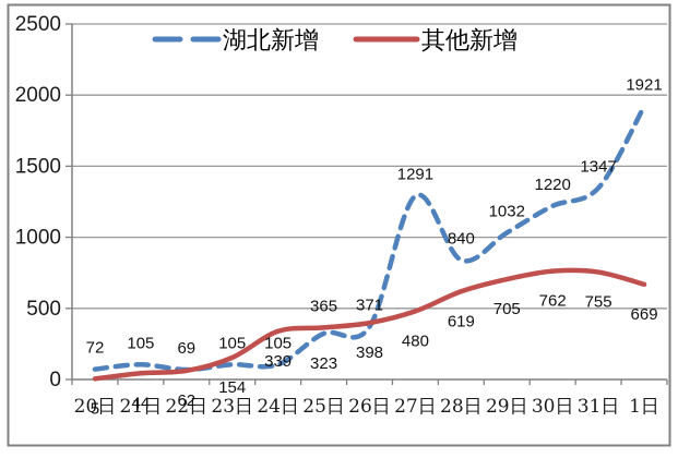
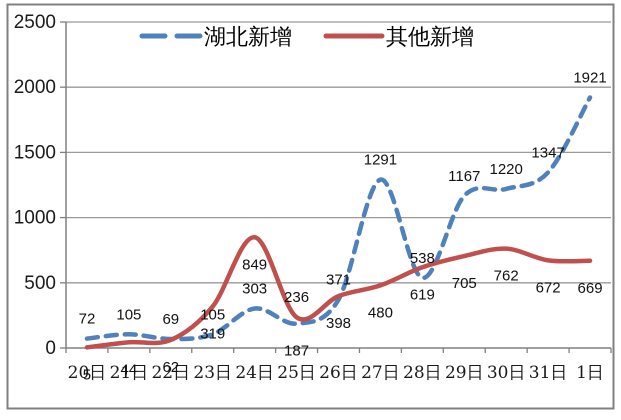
其他新增/23日: 154 -> 319
湖北新增/24日: 105 -> 303
其他新增/24日: 339 -> 849
湖北新增/25日: 323 -> 187
其他新增/25日: 365 -> 236
湖北新增/28日: 840 -> 538
湖北新增/29日: 1032 -> 1167
其他新增/31日: 755 -> 672
